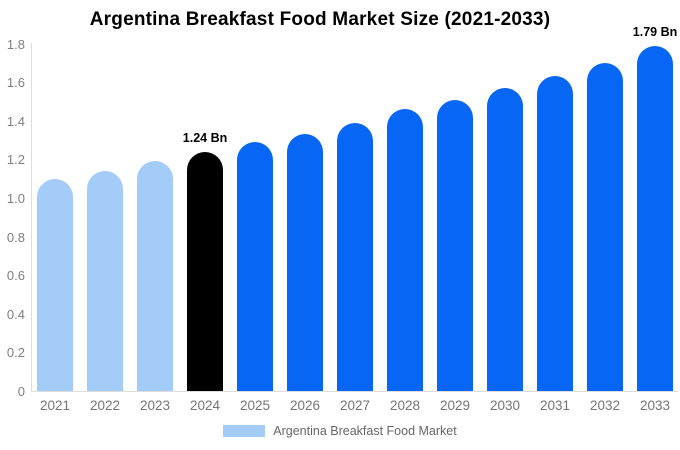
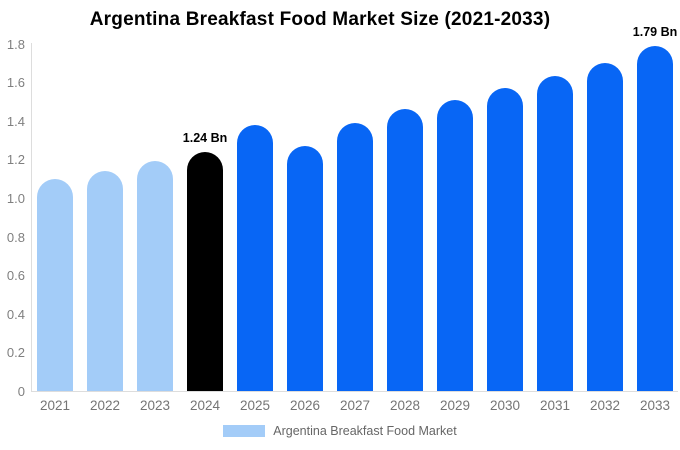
2025: 1.29 -> 1.38
2026: 1.33 -> 1.27
